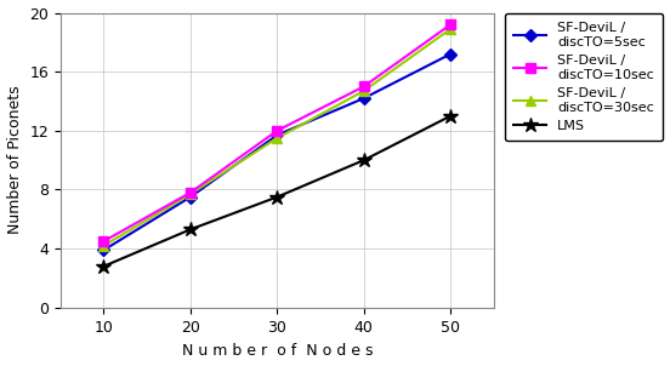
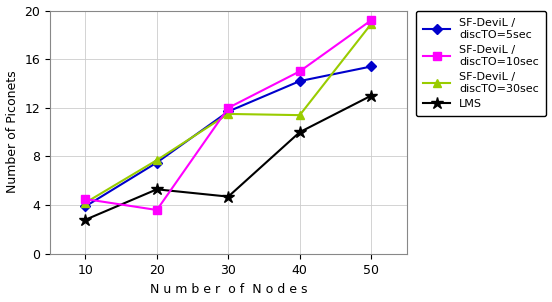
SF-DeviL / discTO=10sec/20: 7.8 -> 3.6
LMS/30: 7.5 -> 4.7
SF-DeviL / discTO=30sec/40: 14.7 -> 11.4
SF-DeviL / discTO=5sec/50: 17.2 -> 15.4
